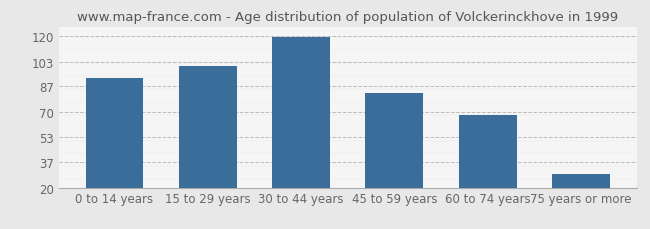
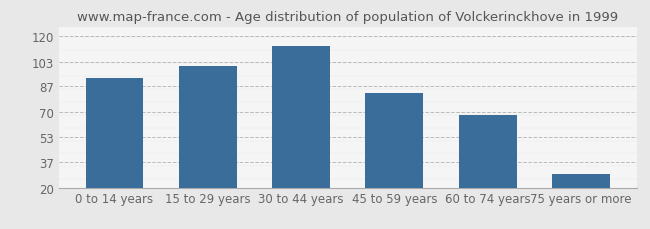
30 to 44 years: 119 -> 113
